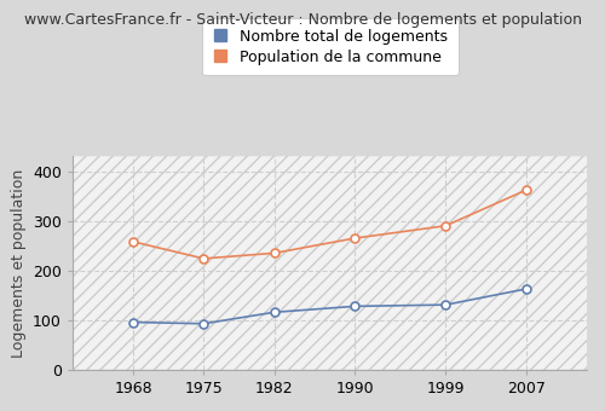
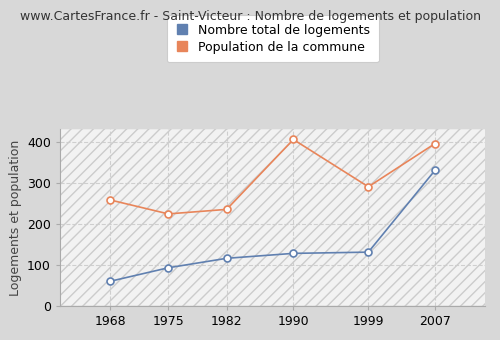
Nombre total de logements/1968: 96 -> 60
Population de la commune/1990: 265 -> 405
Nombre total de logements/2007: 163 -> 330
Population de la commune/2007: 362 -> 395
